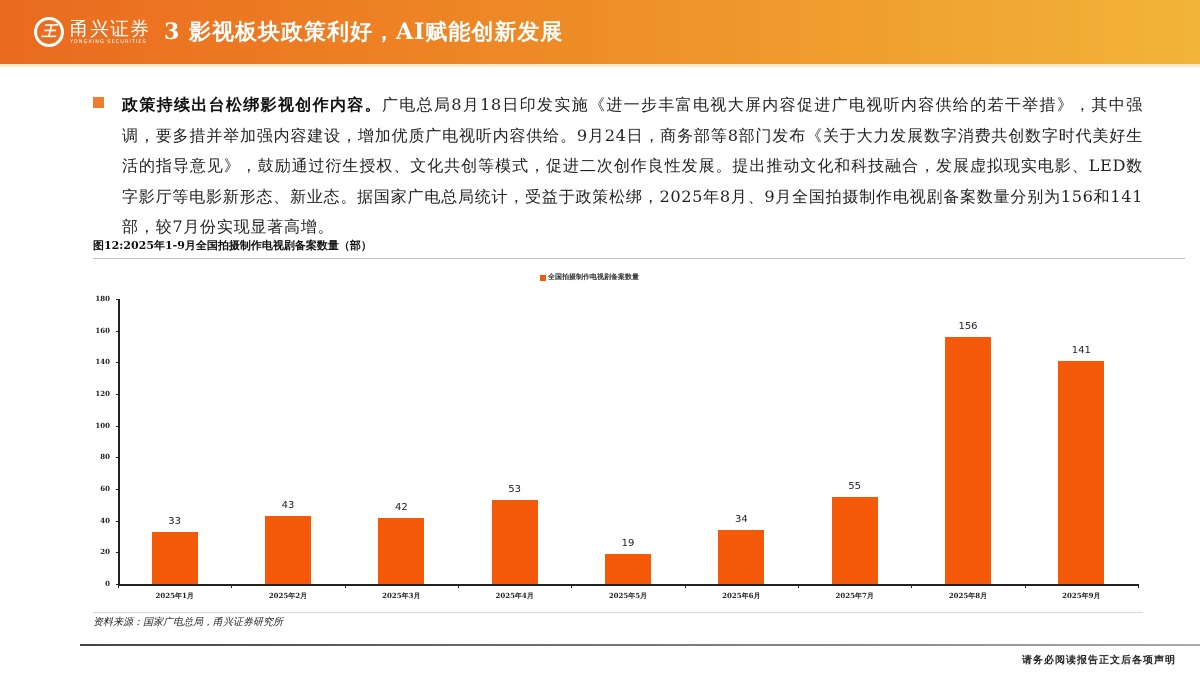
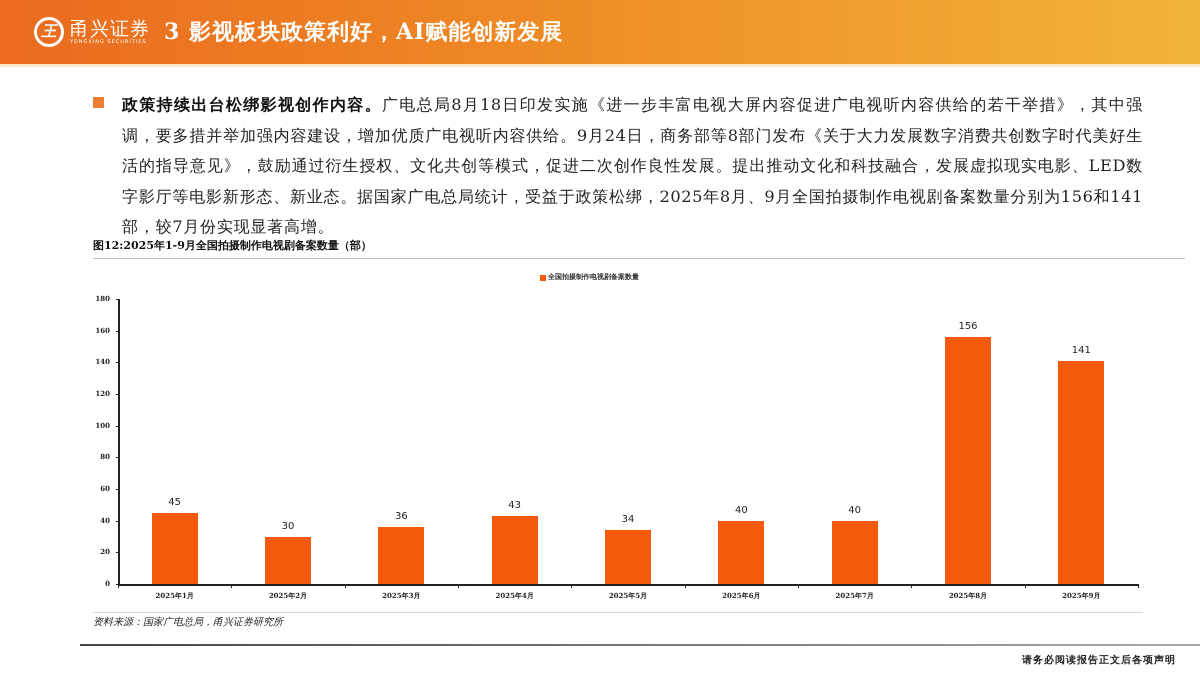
2025年1月: 33 -> 45
2025年2月: 43 -> 30
2025年3月: 42 -> 36
2025年4月: 53 -> 43
2025年5月: 19 -> 34
2025年6月: 34 -> 40
2025年7月: 55 -> 40
